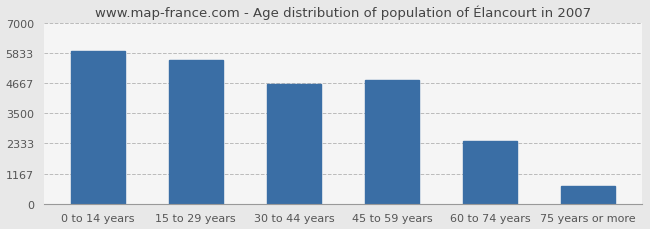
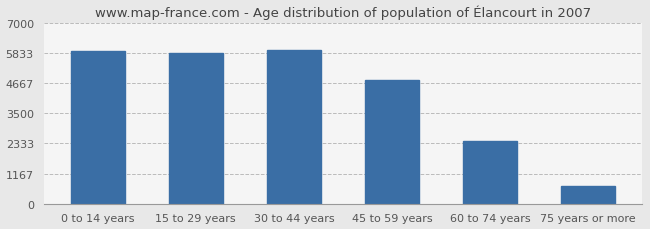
15 to 29 years: 5550 -> 5840
30 to 44 years: 4650 -> 5970
